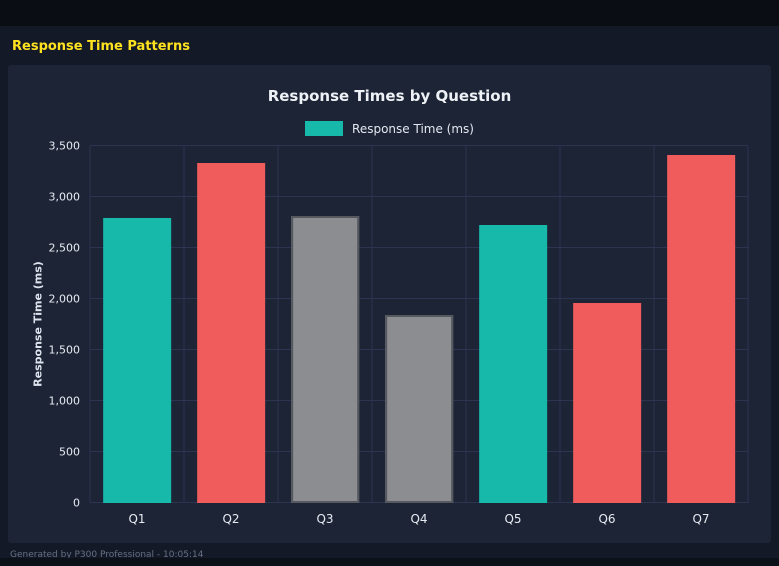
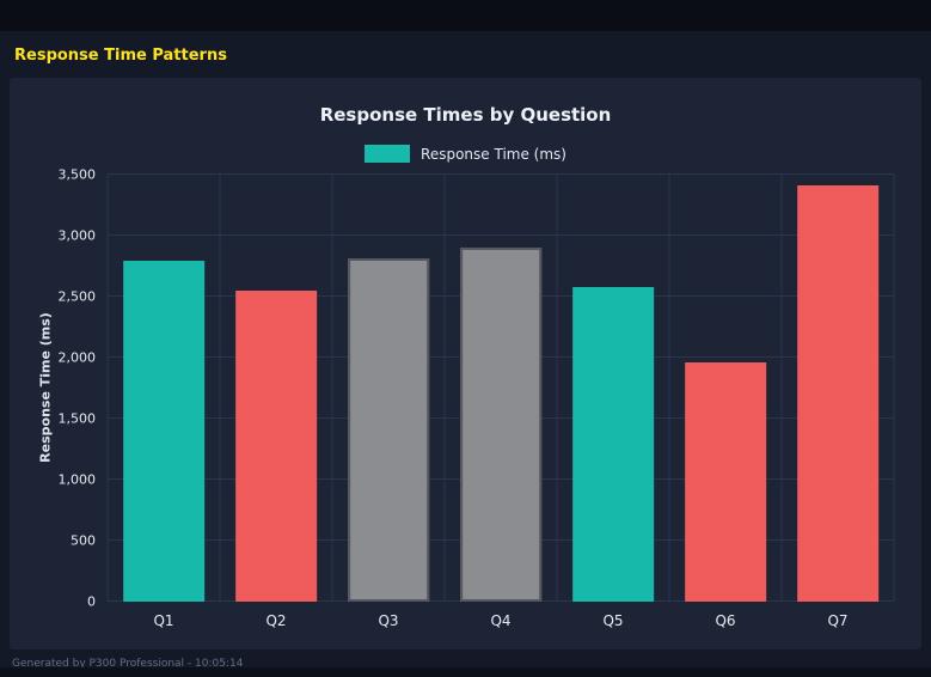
Q2: 3330 -> 2550
Q4: 1840 -> 2900
Q5: 2730 -> 2580
